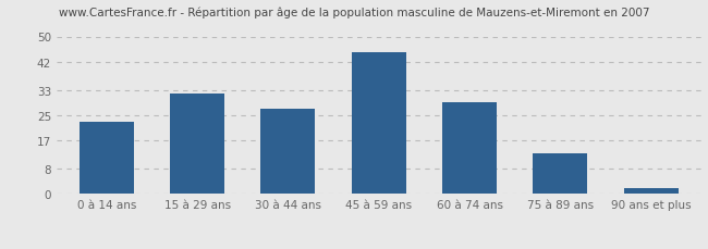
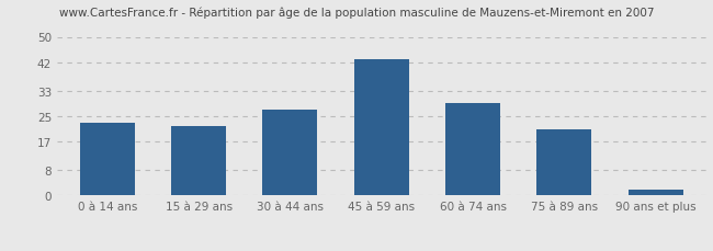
15 à 29 ans: 32 -> 22
45 à 59 ans: 45 -> 43
75 à 89 ans: 13 -> 21
